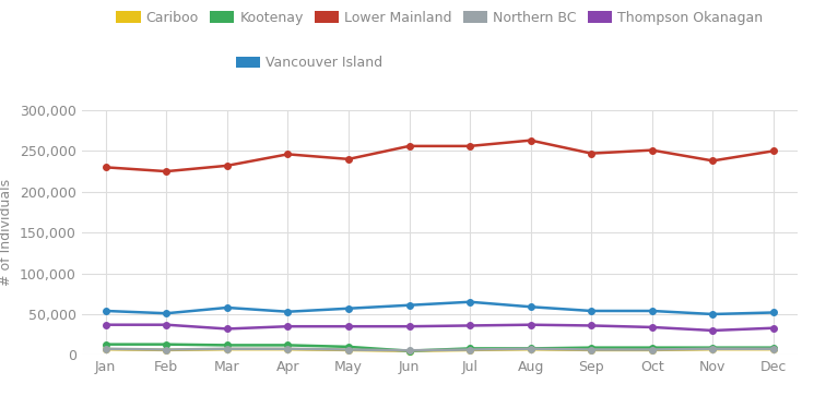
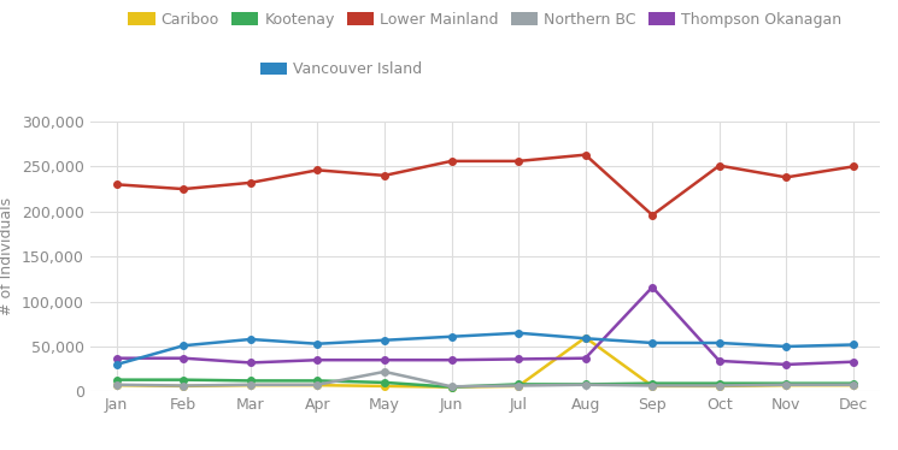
Vancouver Island/Jan: 54,000 -> 30,000
Northern BC/May: 6,000 -> 22,000
Cariboo/Aug: 7,000 -> 60,000
Lower Mainland/Sep: 247,000 -> 196,000
Thompson Okanagan/Sep: 36,000 -> 116,000
